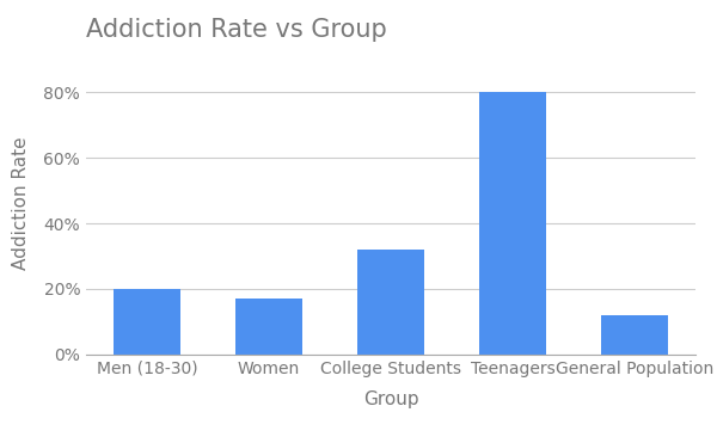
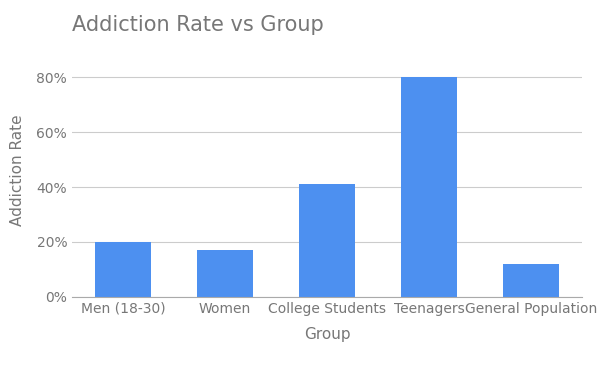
College Students: 32% -> 41%
